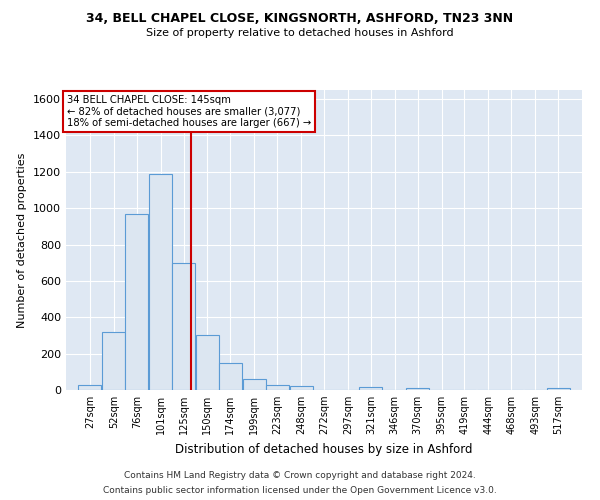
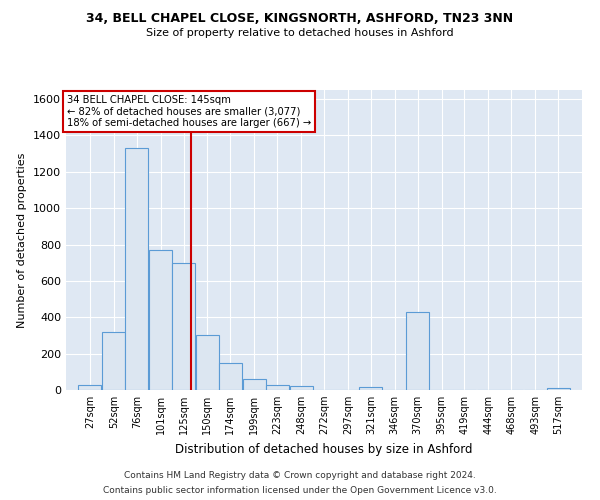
76sqm: 970 -> 1330
101sqm: 1190 -> 770
370sqm: 10 -> 430
